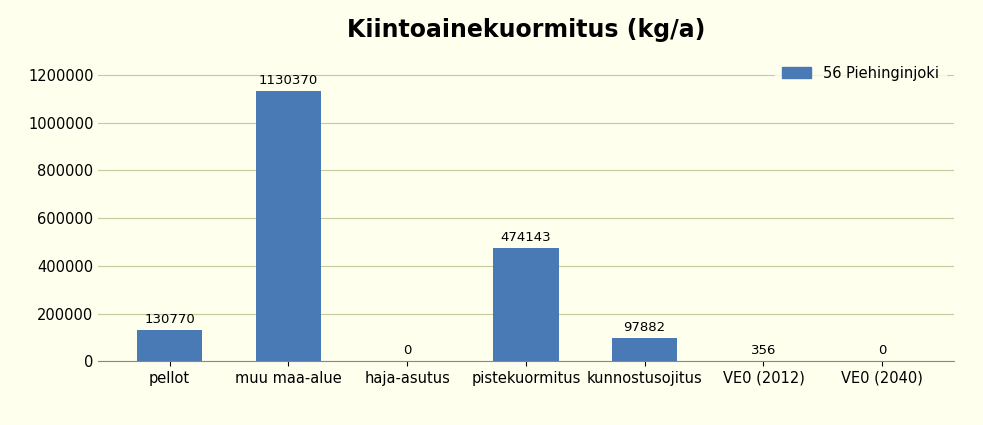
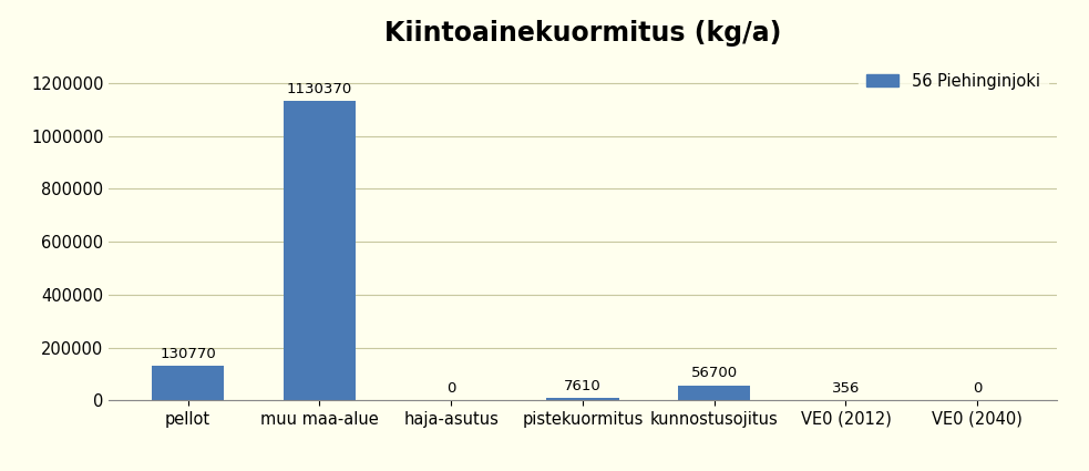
pistekuormitus: 474143 -> 7610
kunnostusojitus: 97882 -> 56700
